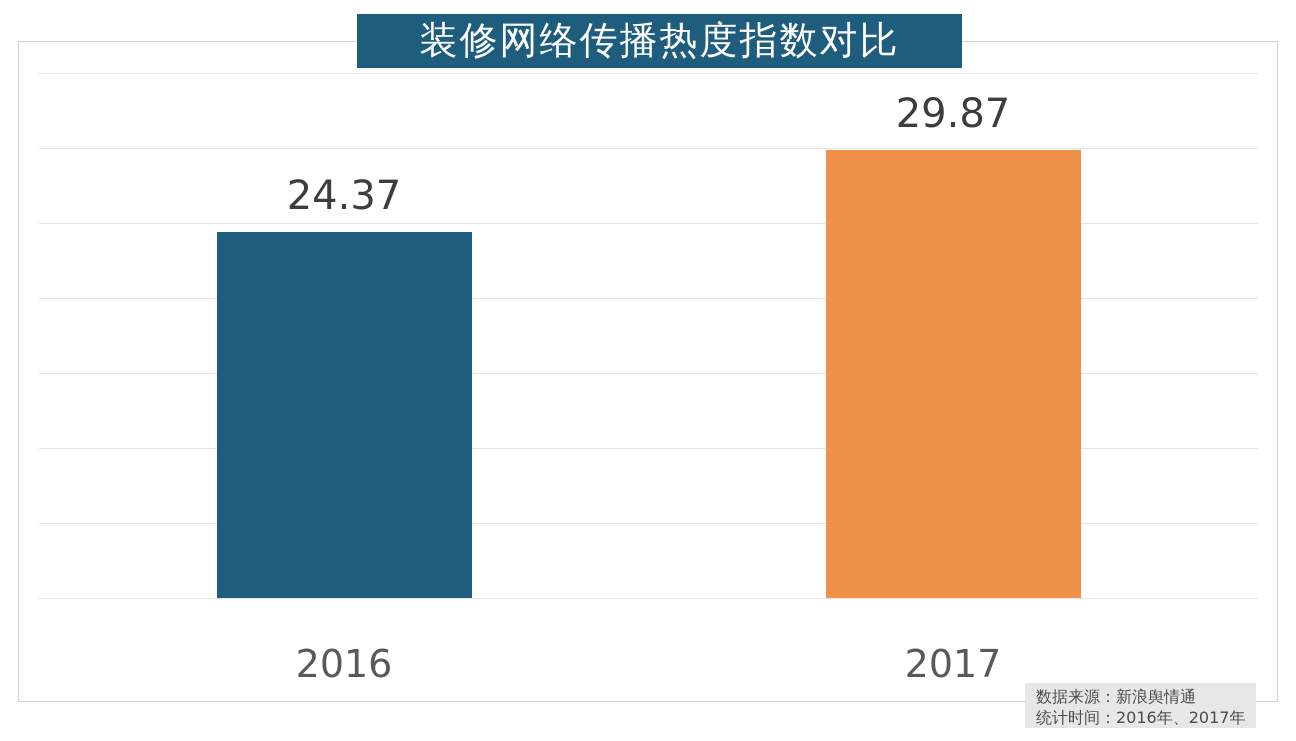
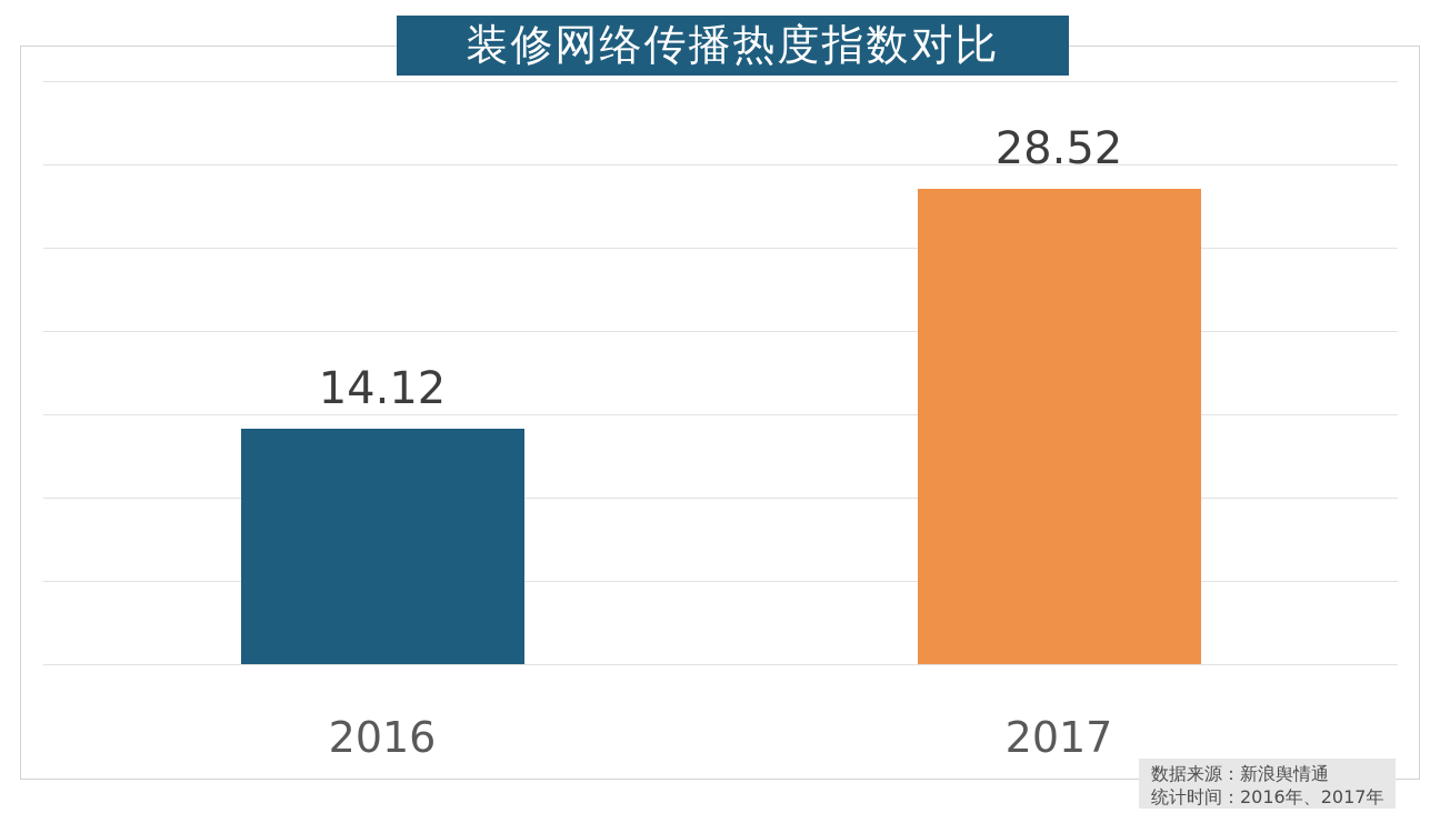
2016: 24.37 -> 14.12
2017: 29.87 -> 28.52
